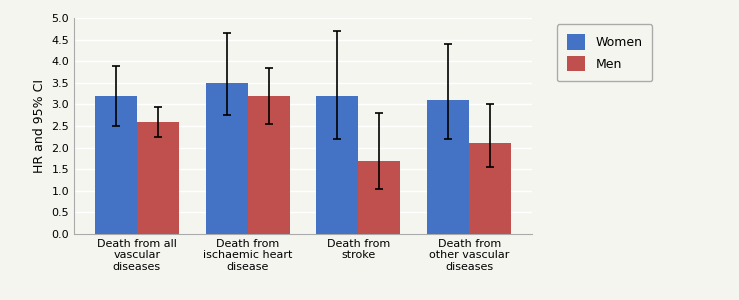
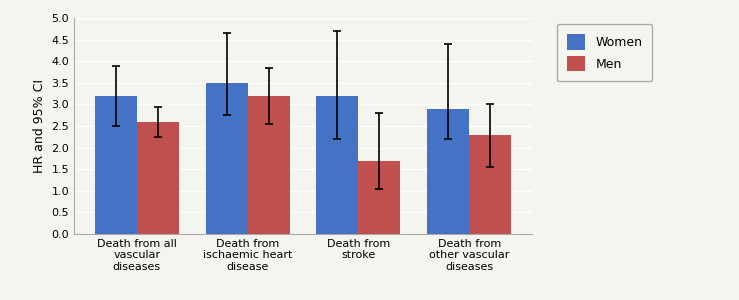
Women/Death from other vascular diseases: 3.1 -> 2.9
Men/Death from other vascular diseases: 2.1 -> 2.3
